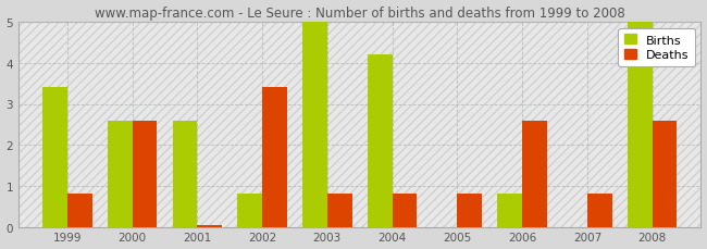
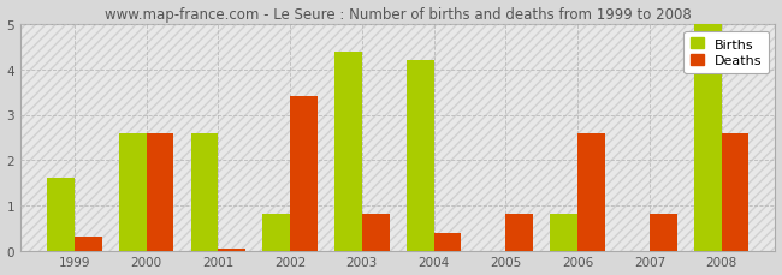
Births/1999: 3.4 -> 1.6
Deaths/1999: 0.80 -> 0.30
Births/2003: 5.0 -> 4.4
Deaths/2004: 0.80 -> 0.40
